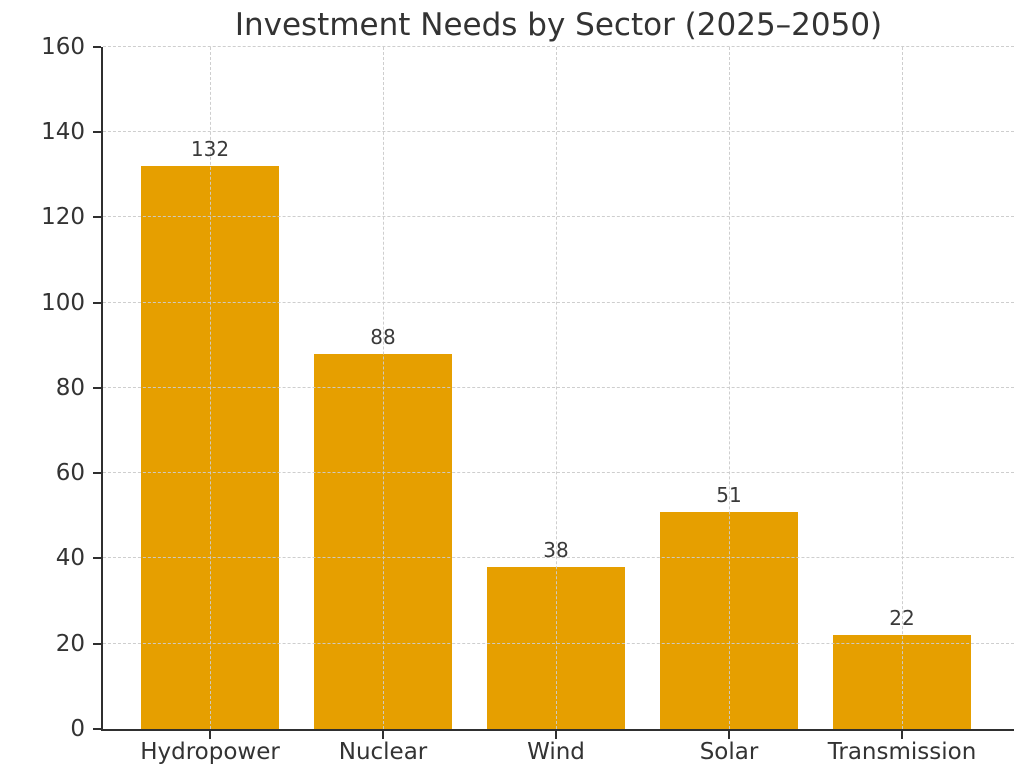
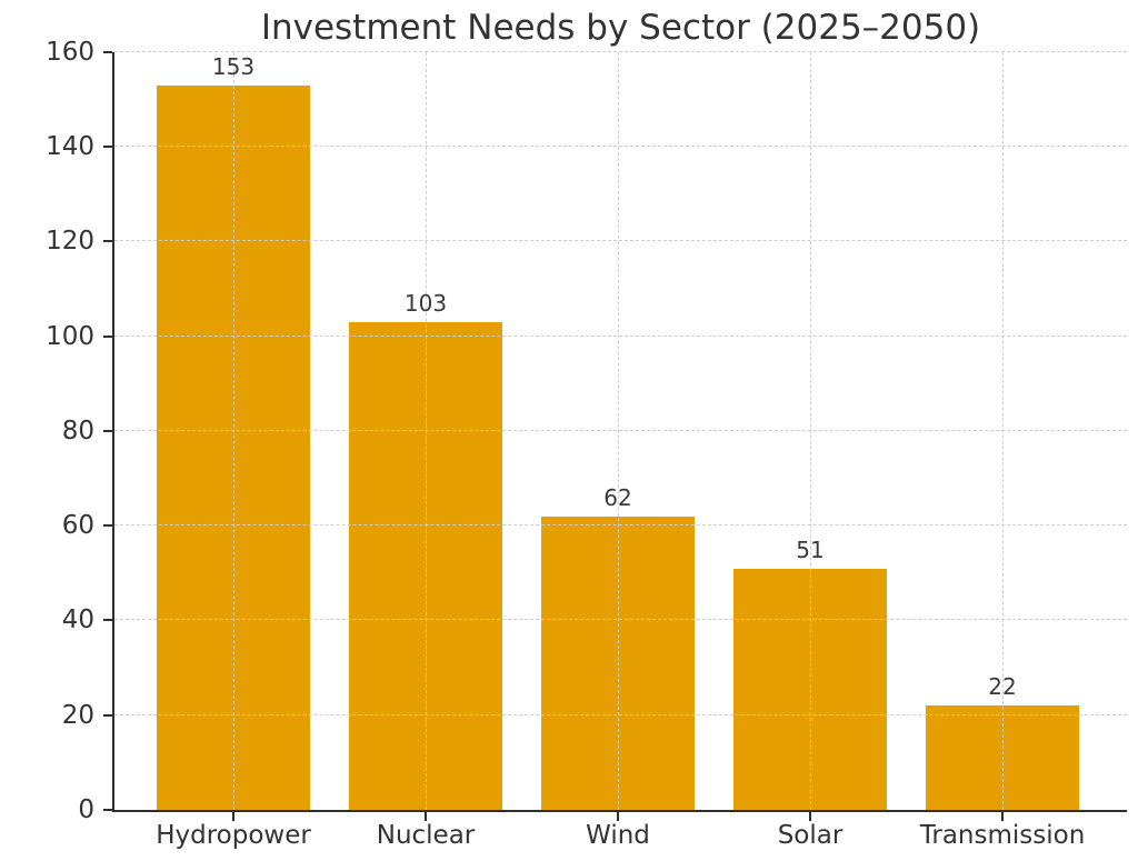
Hydropower: 132 -> 153
Nuclear: 88 -> 103
Wind: 38 -> 62
